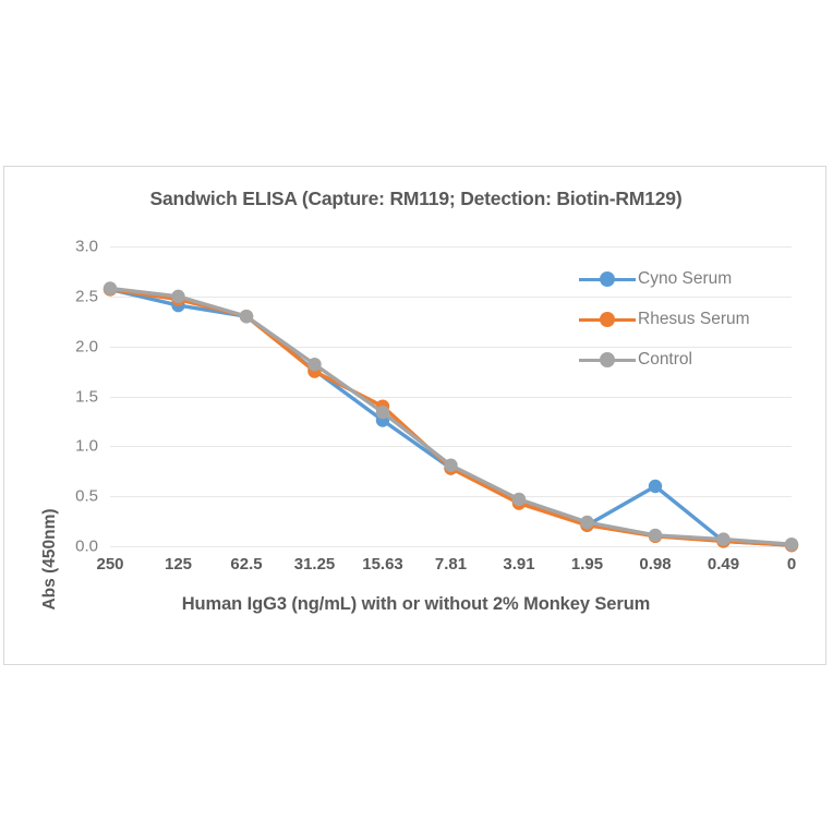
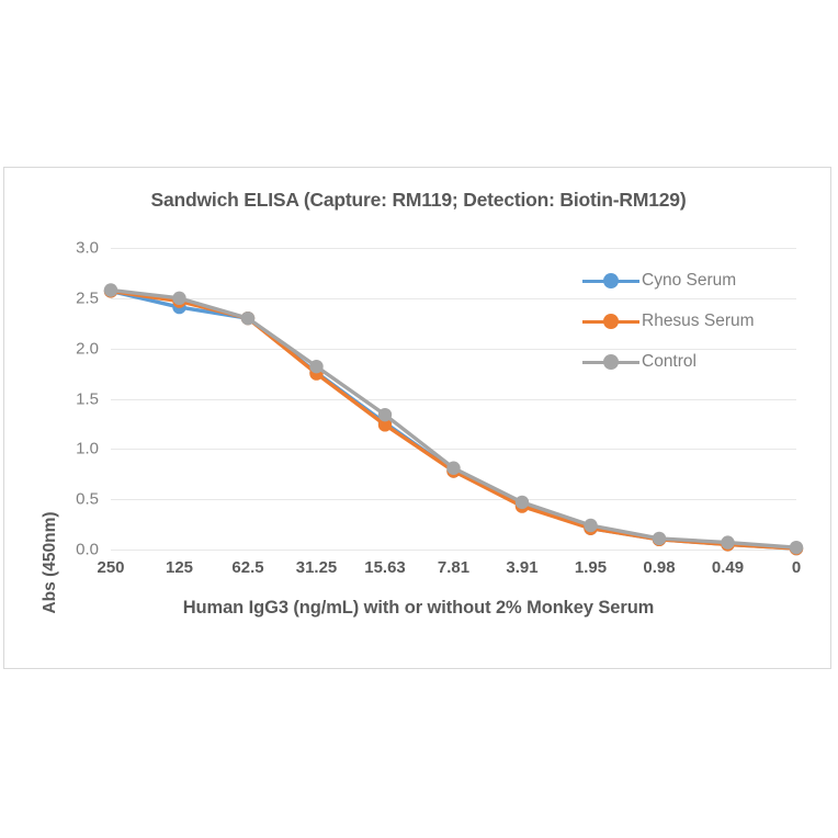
Rhesus Serum/15.63: 1.4 -> 1.2
Cyno Serum/0.98: 0.6 -> 0.1
